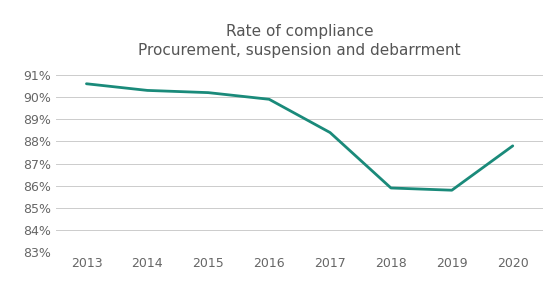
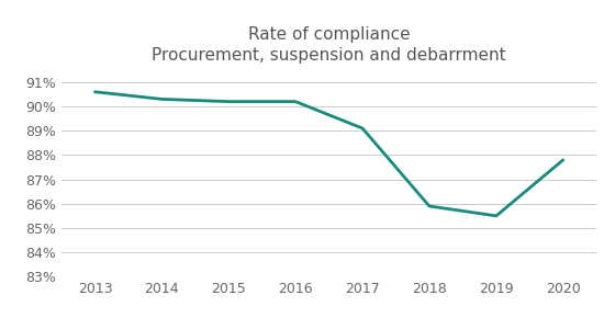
2016: 89.9% -> 90.2%
2017: 88.4% -> 89.1%
2019: 85.8% -> 85.5%
